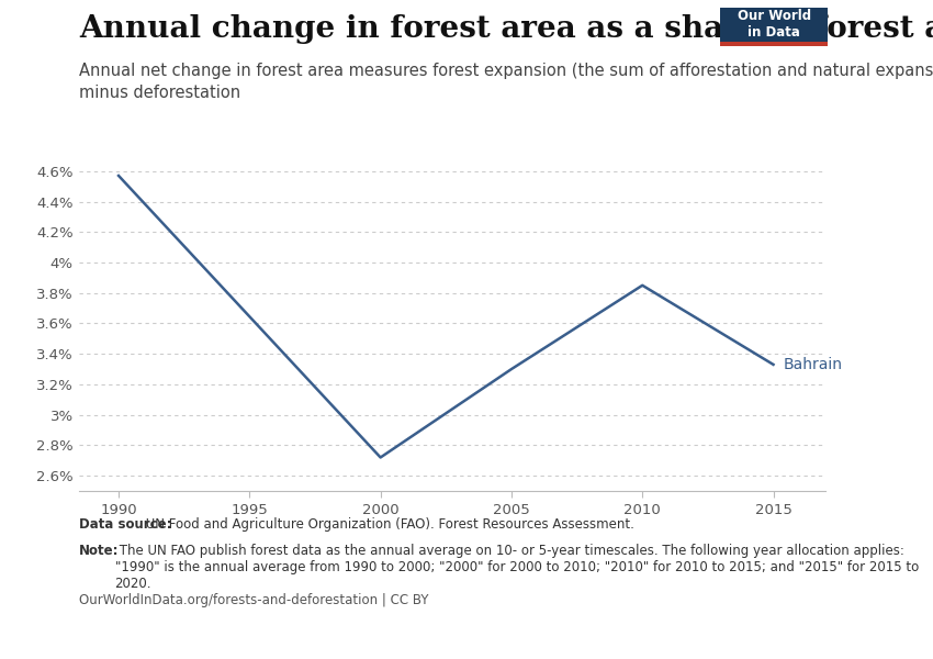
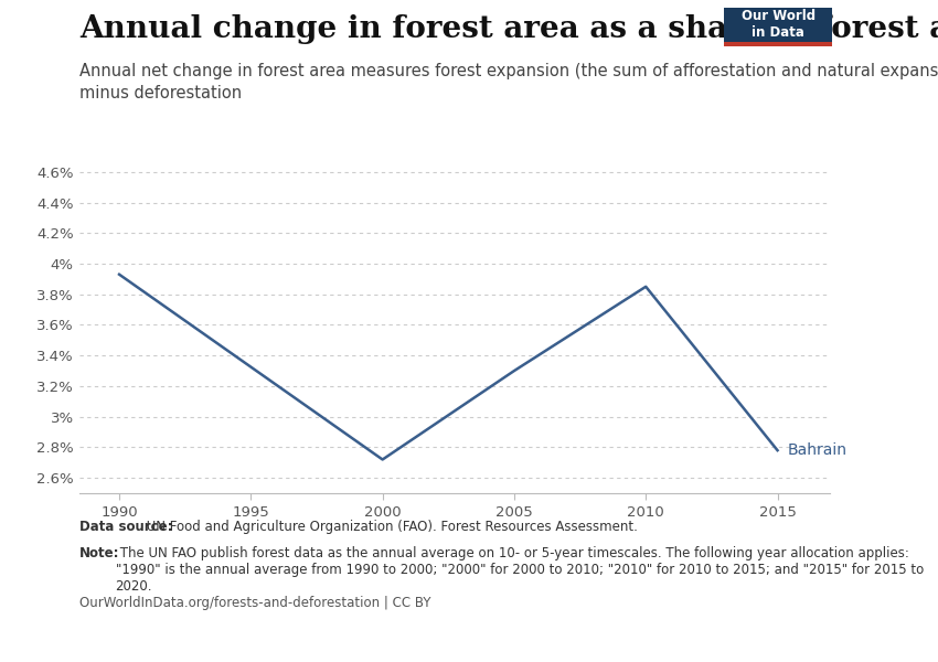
1990: 4.57% -> 3.93%
2015: 3.33% -> 2.78%
